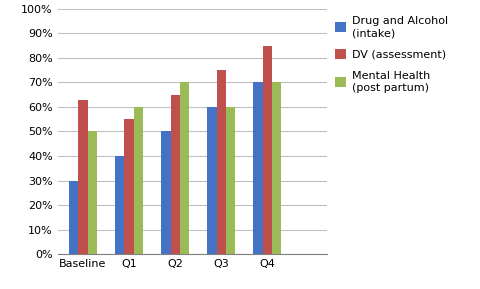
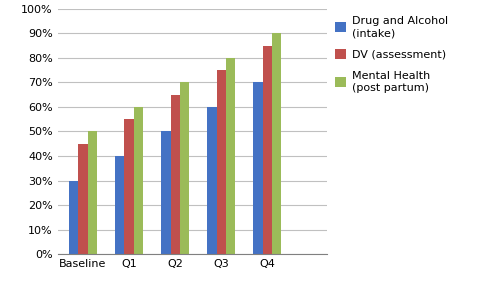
DV (assessment)/Baseline: 63% -> 45%
Mental Health (post partum)/Q3: 60% -> 80%
Mental Health (post partum)/Q4: 70% -> 90%
